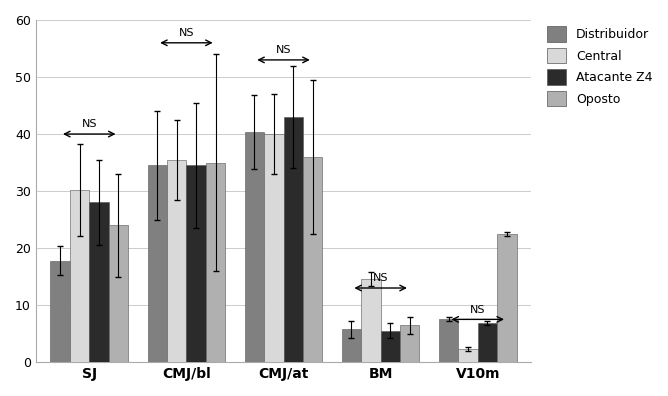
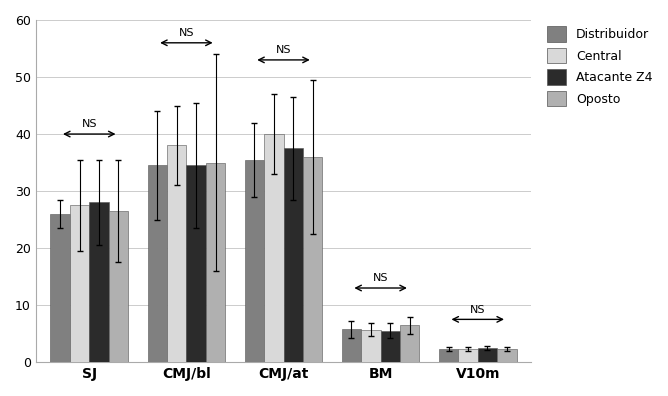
Distribuidor/SJ: 17.8 -> 26.0
Central/SJ: 30.2 -> 27.5
Oposto/SJ: 24.0 -> 26.5
Central/CMJ/bl: 35.4 -> 38.0
Distribuidor/CMJ/at: 40.4 -> 35.5
Atacante Z4/CMJ/at: 43.0 -> 37.5
Central/BM: 14.6 -> 5.7
Distribuidor/V10m: 7.6 -> 2.3
Atacante Z4/V10m: 6.8 -> 2.4
Oposto/V10m: 22.4 -> 2.3
